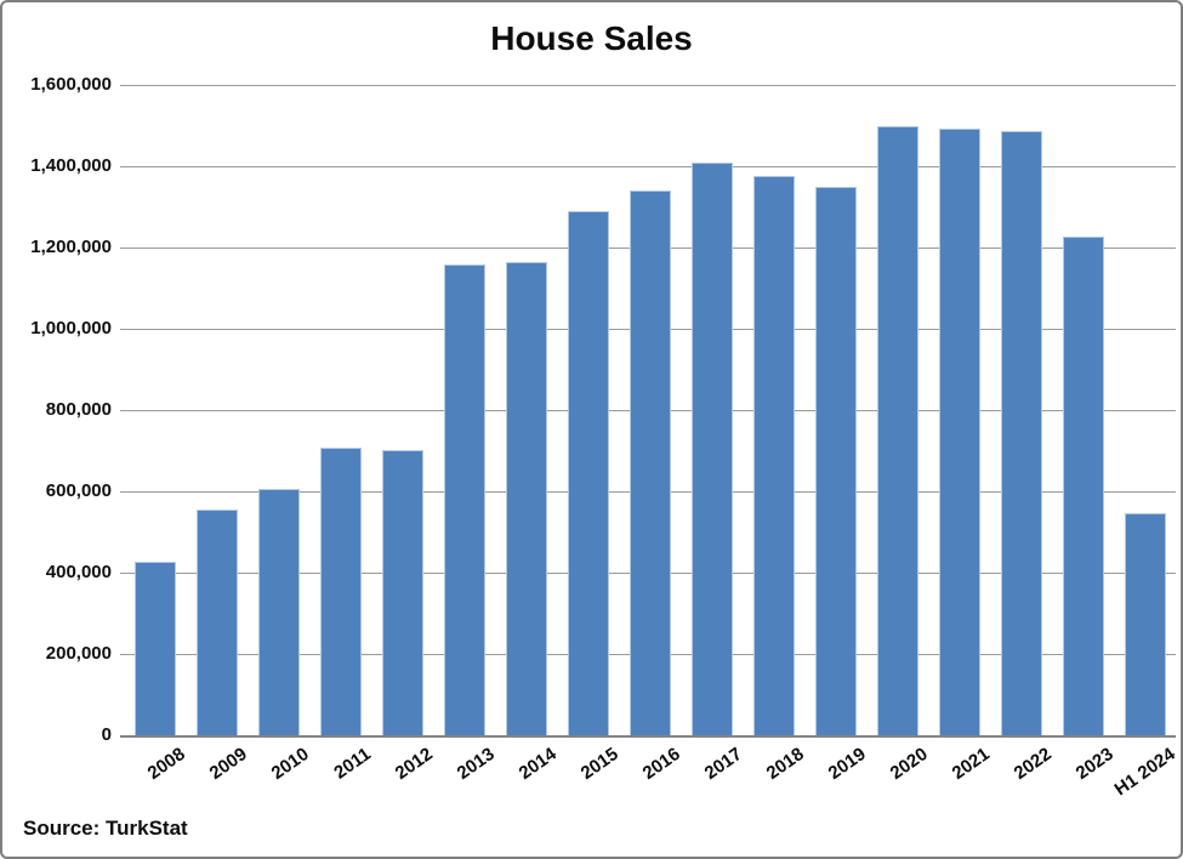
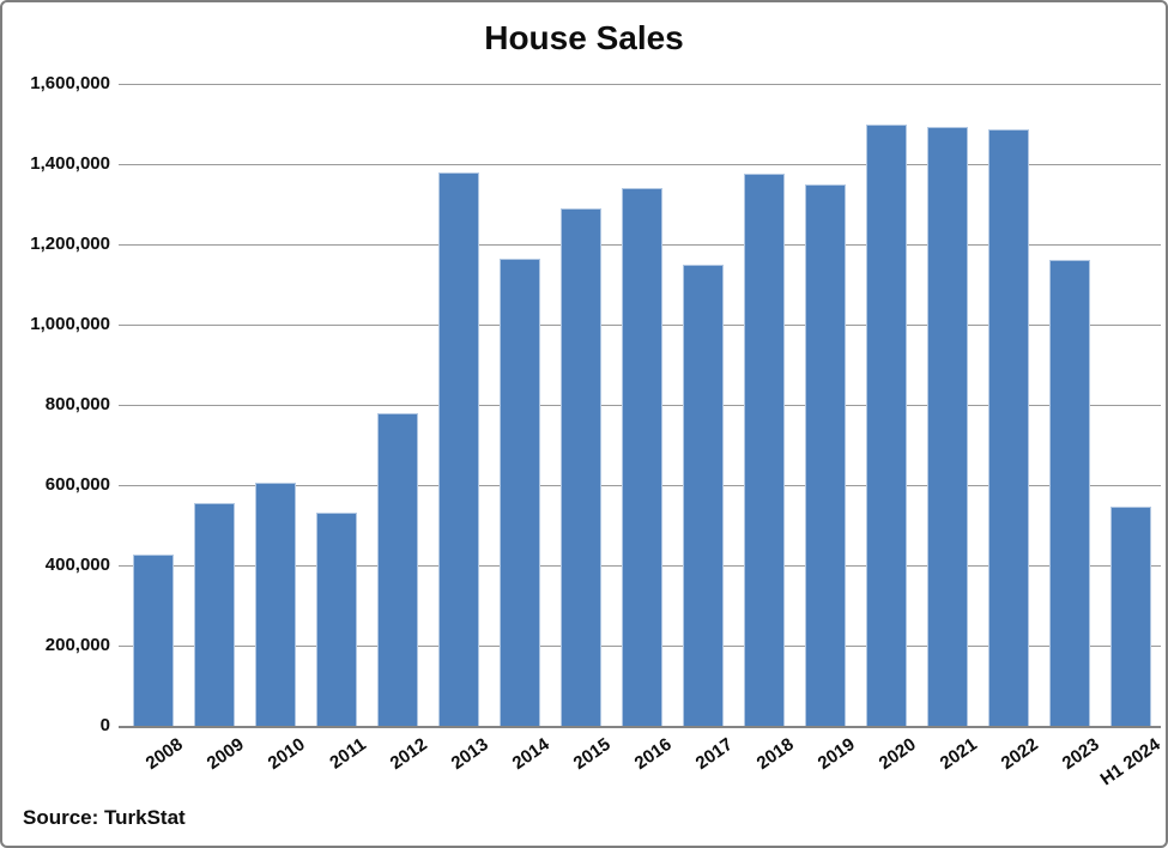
2011: 710000 -> 530000
2012: 700000 -> 780000
2013: 1160000 -> 1380000
2017: 1410000 -> 1150000
2023: 1230000 -> 1160000
